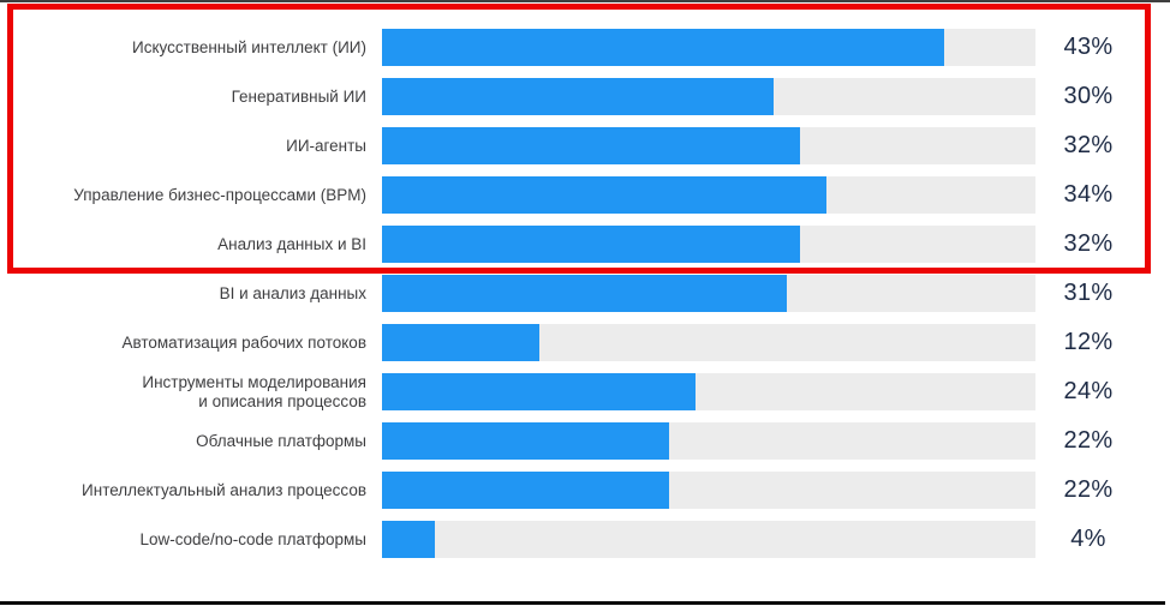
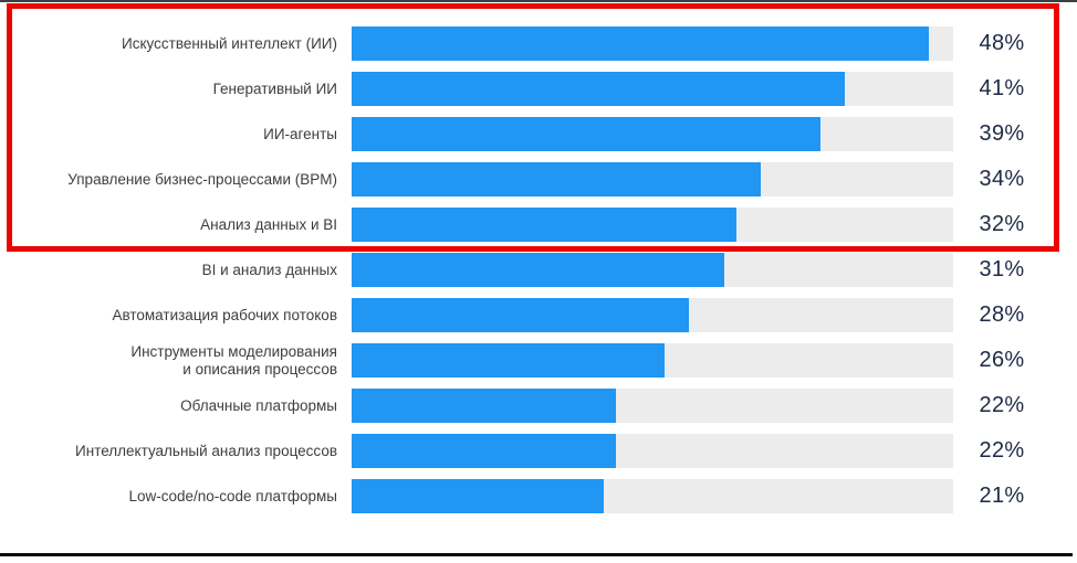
Искусственный интеллект (ИИ): 43% -> 48%
Генеративный ИИ: 30% -> 41%
ИИ-агенты: 32% -> 39%
Автоматизация рабочих потоков: 12% -> 28%
Инструменты моделирования и описания процессов: 24% -> 26%
Low-code/no-code платформы: 4% -> 21%
